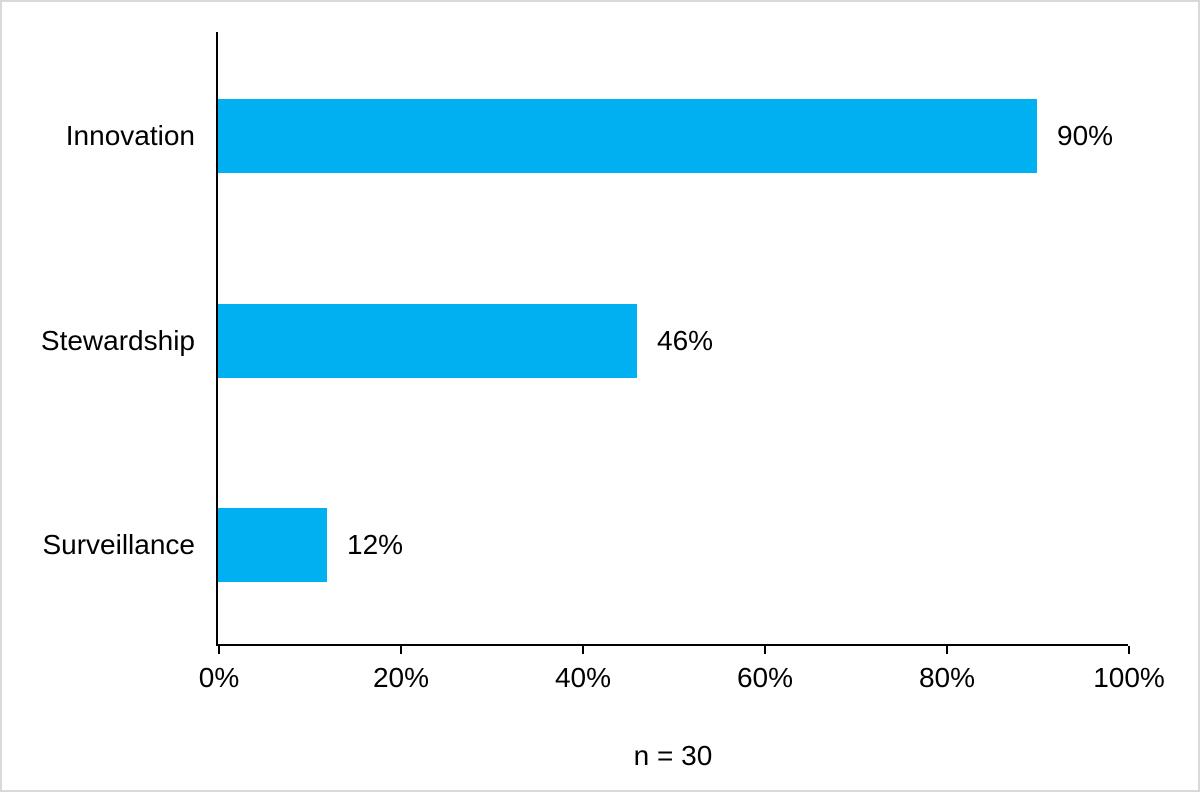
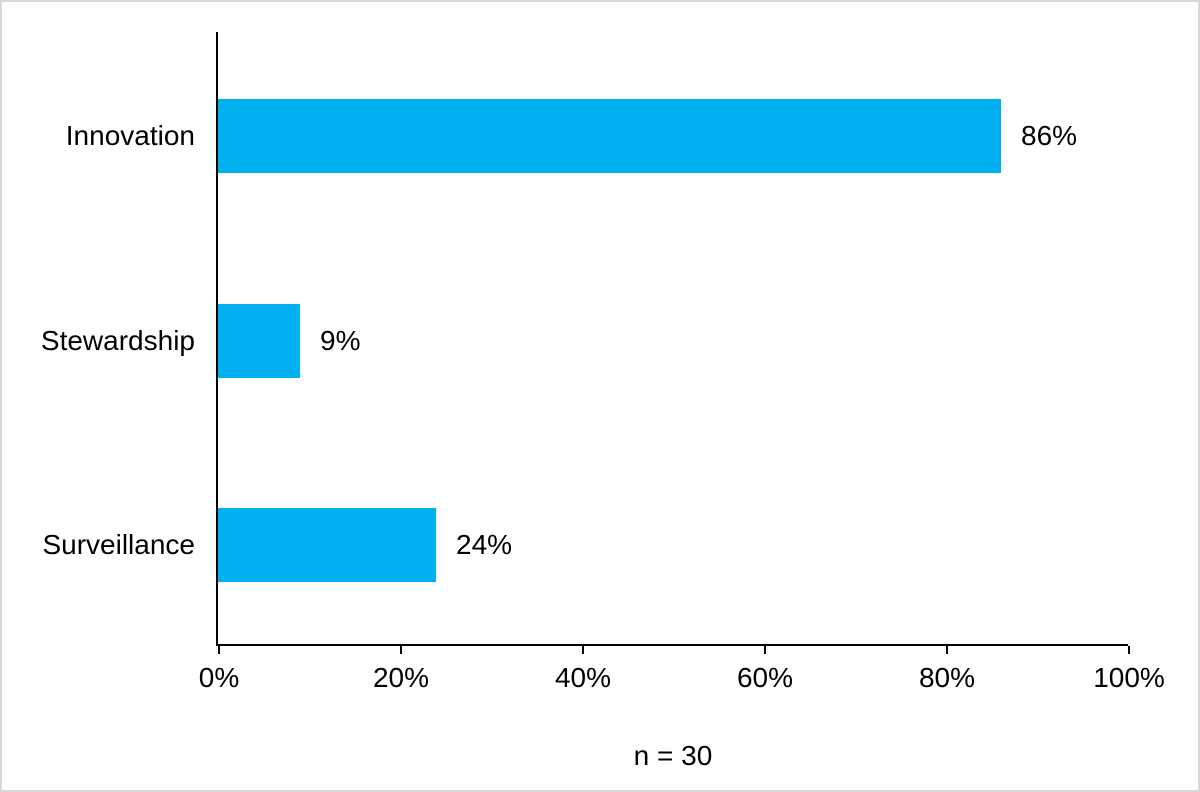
Innovation: 90% -> 86%
Stewardship: 46% -> 9%
Surveillance: 12% -> 24%
